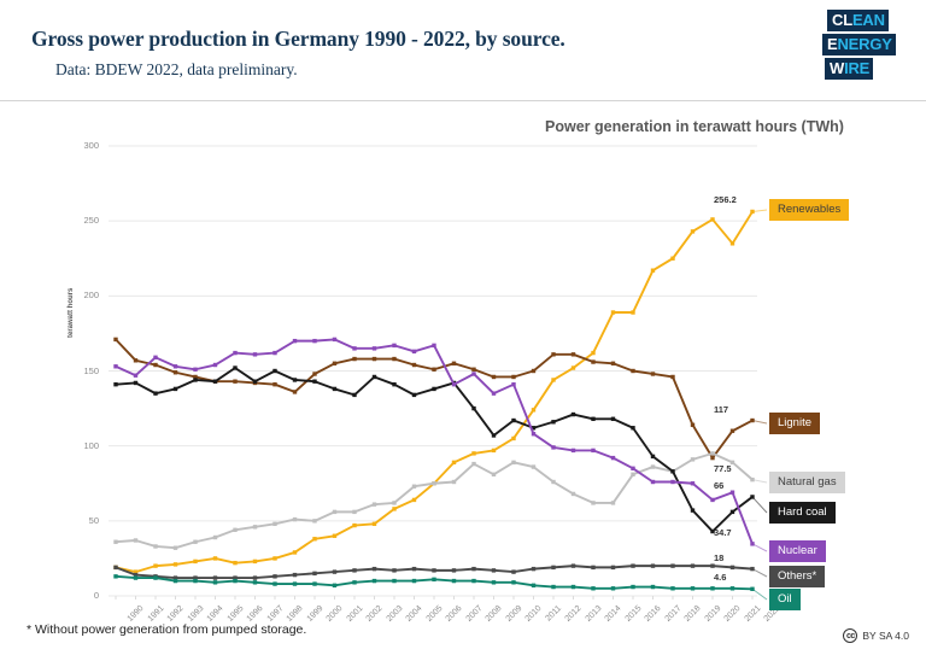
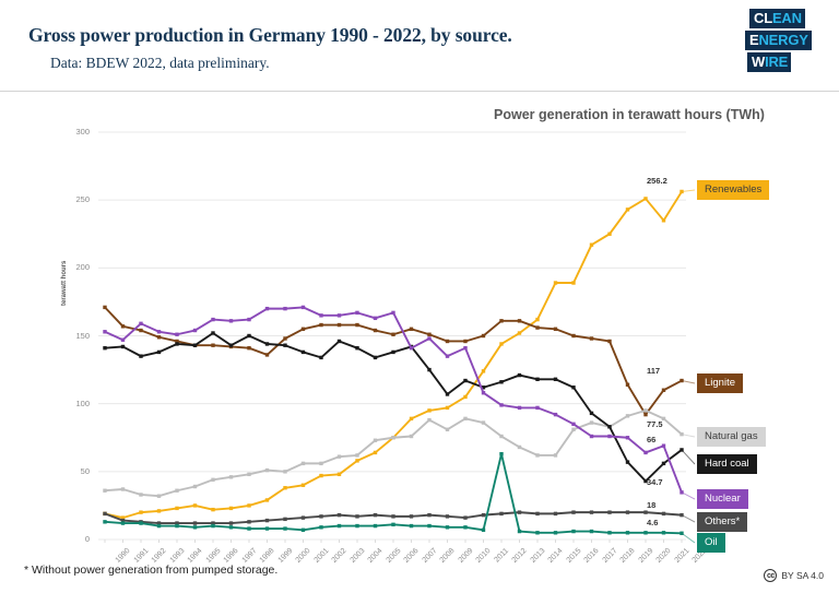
Oil/2012: 6 -> 63
